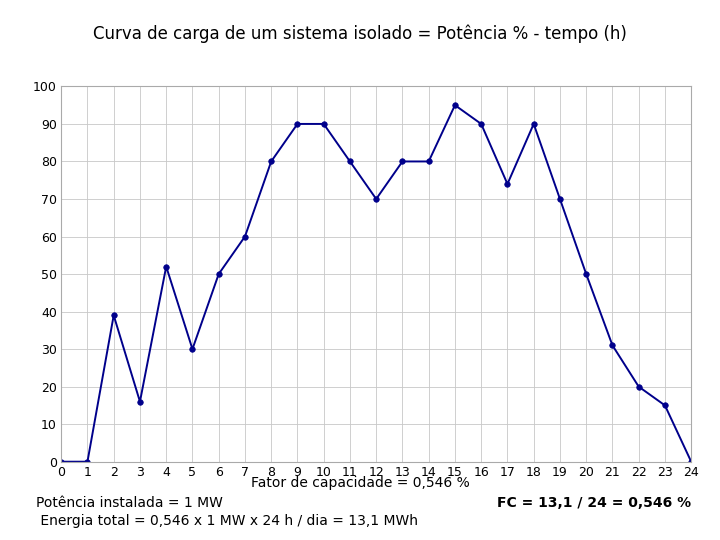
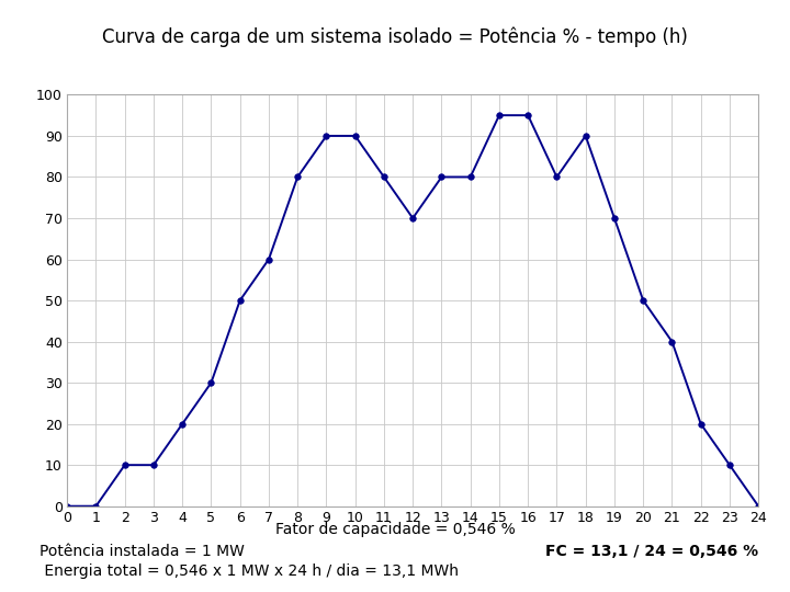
2: 39 -> 10
3: 16 -> 10
4: 52 -> 20
16: 90 -> 95
17: 74 -> 80
21: 31 -> 40
23: 15 -> 10
